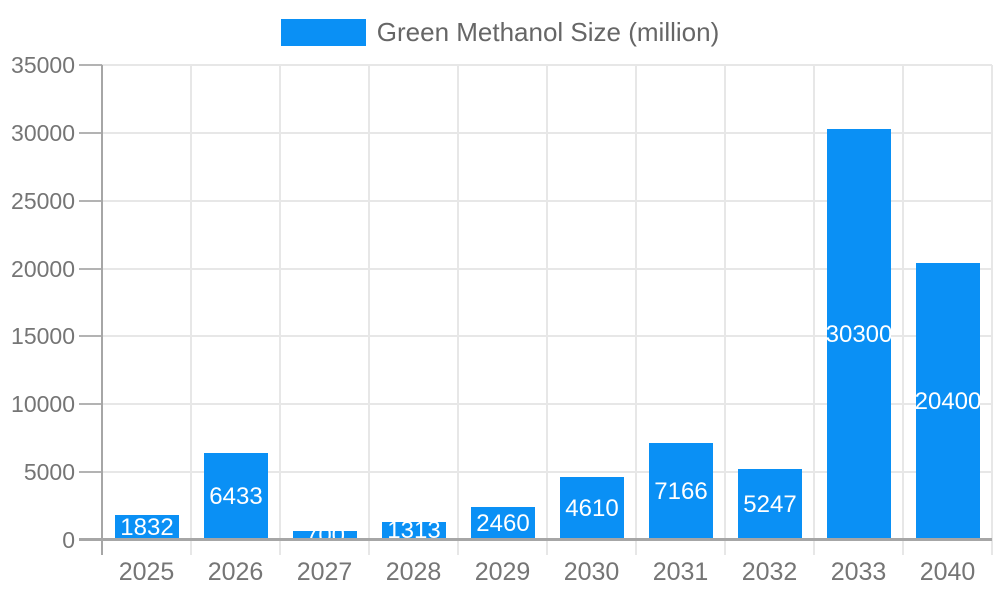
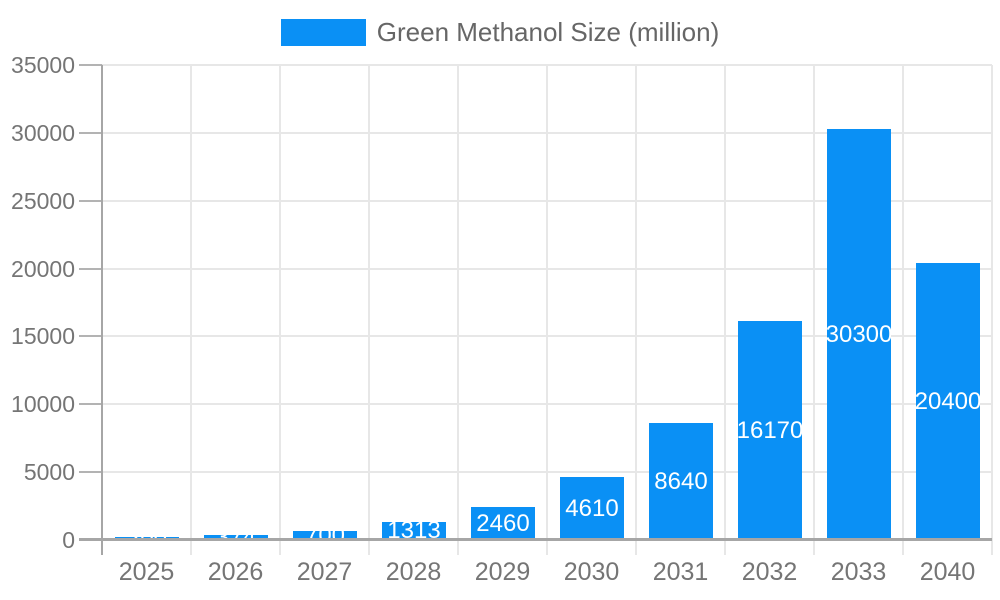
2025: 1832 -> 200
2026: 6433 -> 374
2031: 7166 -> 8640
2032: 5247 -> 16170
